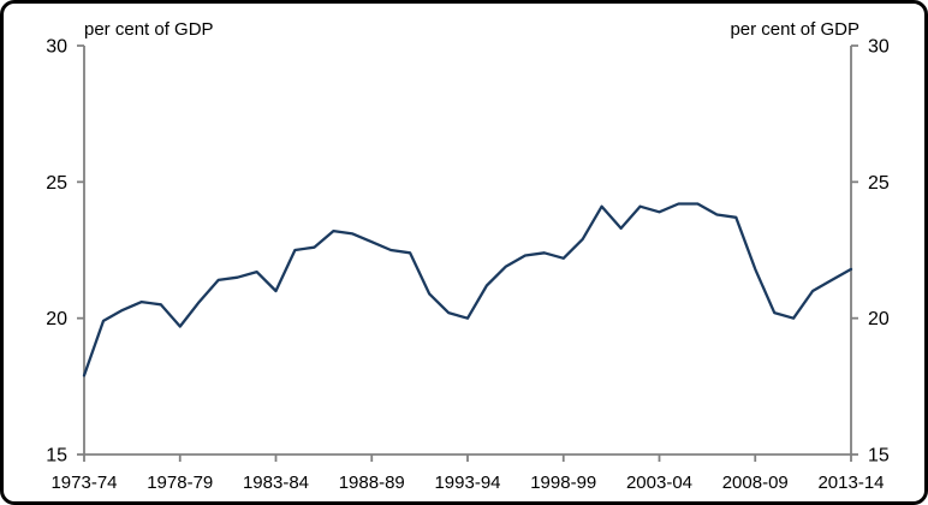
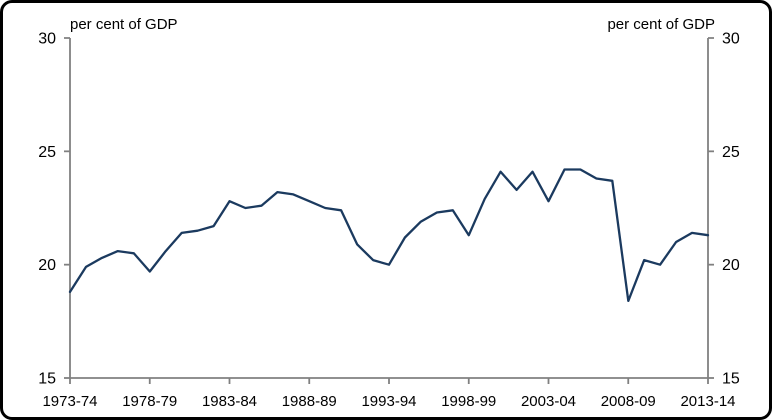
1973-74: 17.9 -> 18.8
1983-84: 21.0 -> 22.8
1998-99: 22.2 -> 21.3
2003-04: 23.9 -> 22.8
2008-09: 21.8 -> 18.4
2013-14: 21.8 -> 21.3
